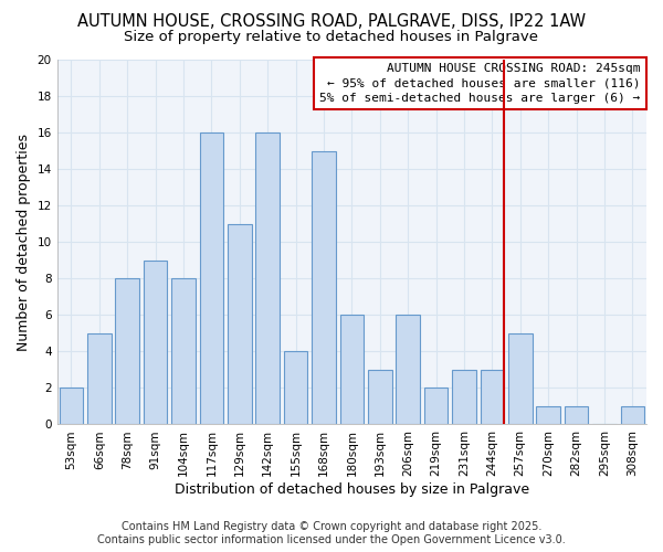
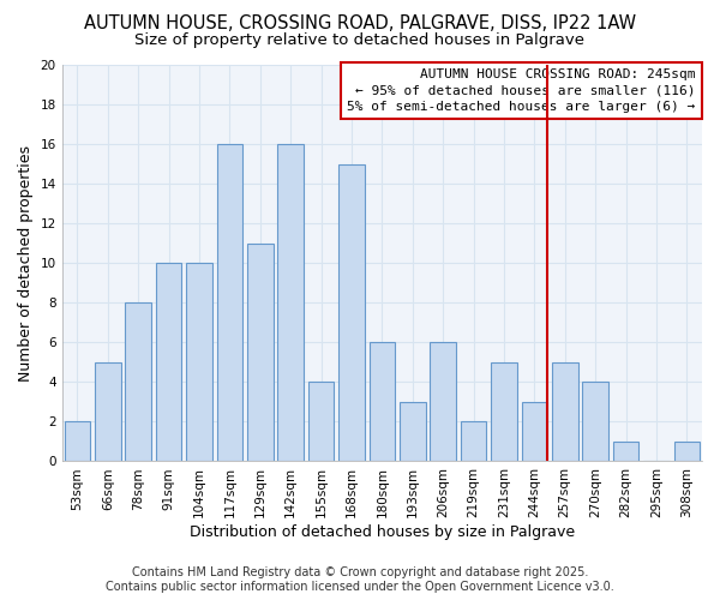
91sqm: 9 -> 10
104sqm: 8 -> 10
231sqm: 3 -> 5
270sqm: 1 -> 4
